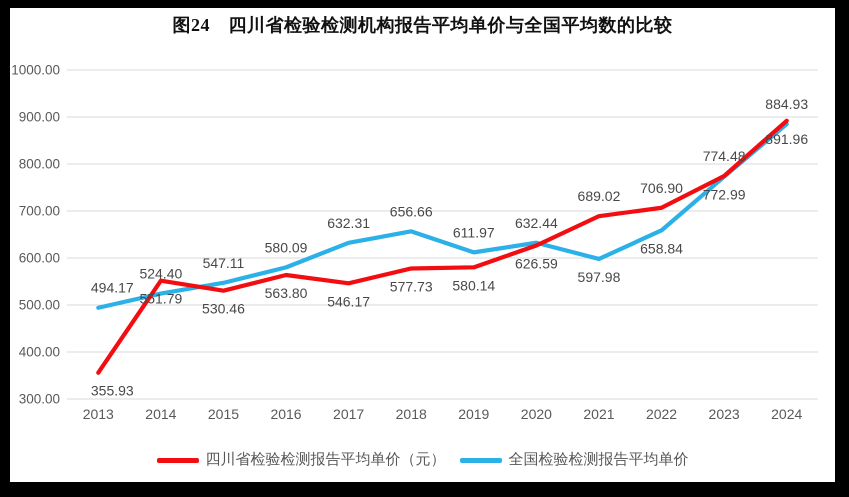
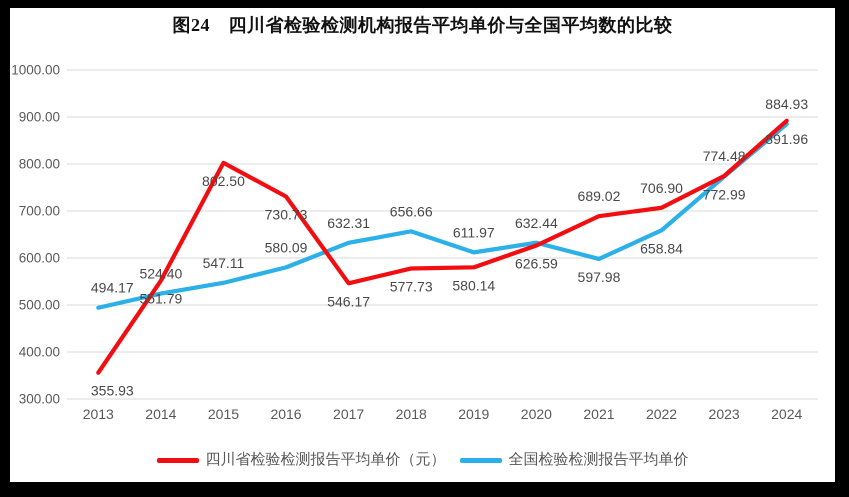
四川省检验检测报告平均单价（元）/2015: 530.46 -> 802.50
四川省检验检测报告平均单价（元）/2016: 563.80 -> 730.73
